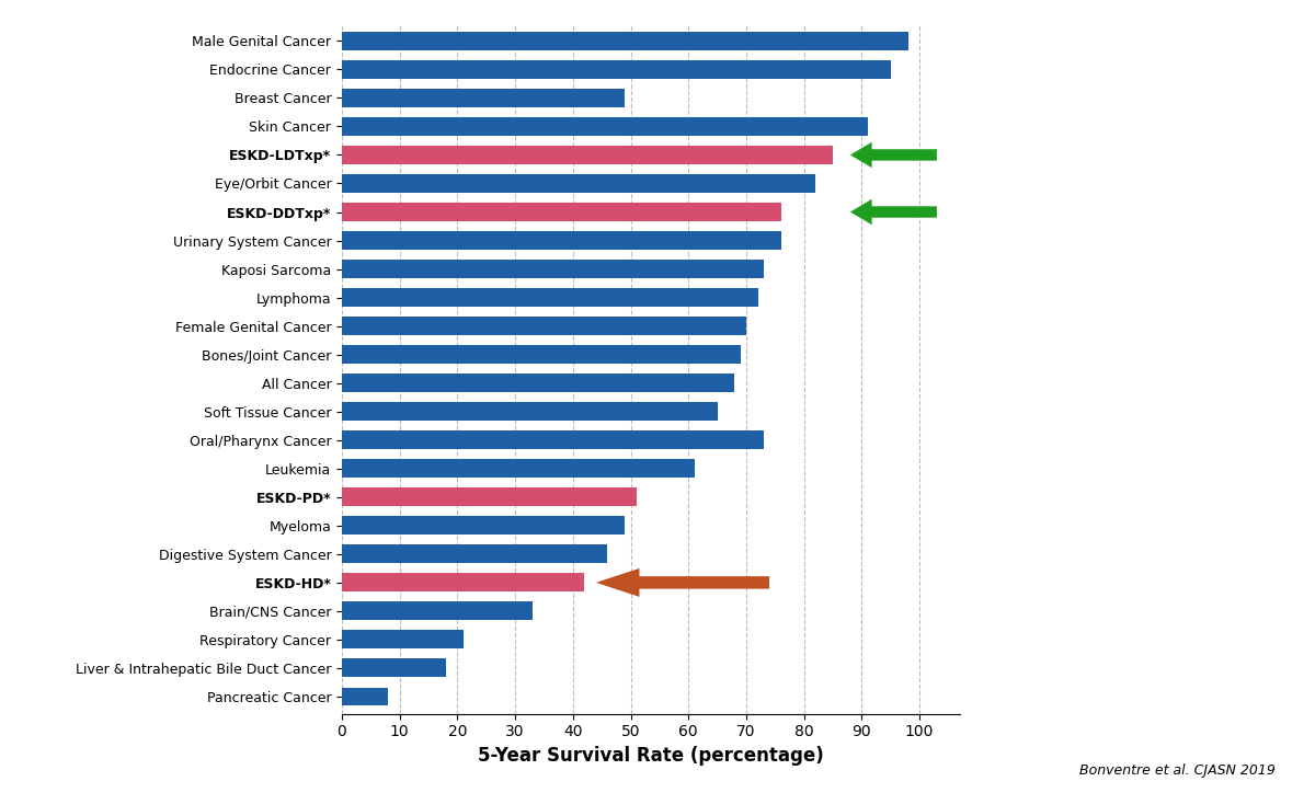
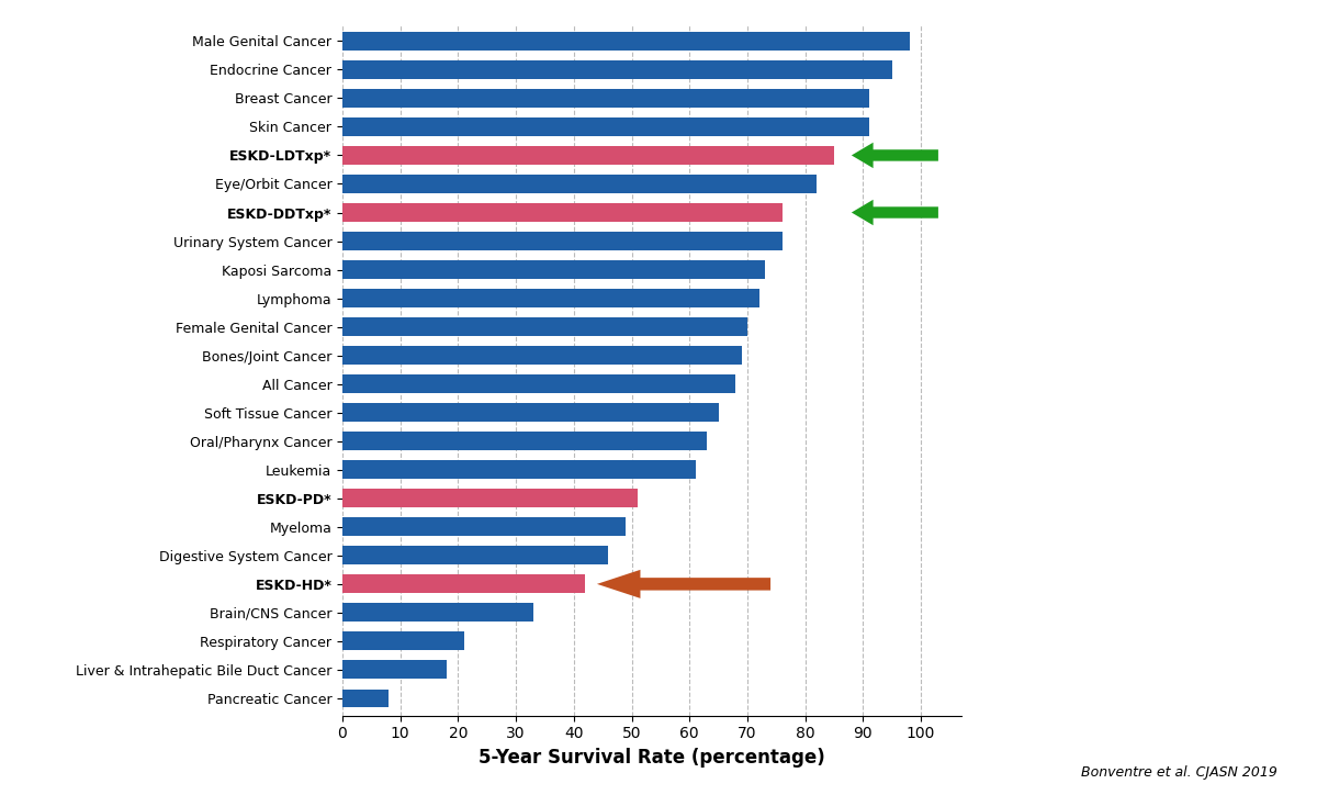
Breast Cancer: 49 -> 91
Oral/Pharynx Cancer: 73 -> 63
